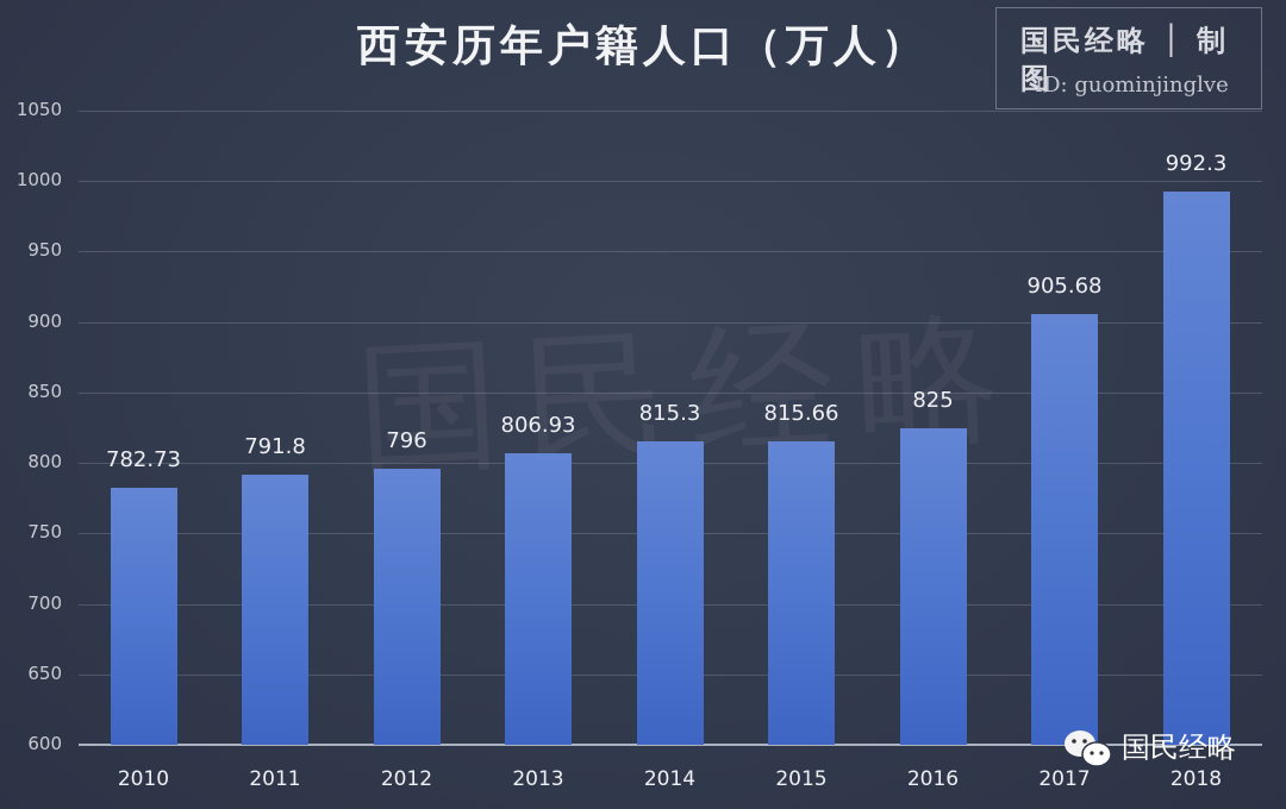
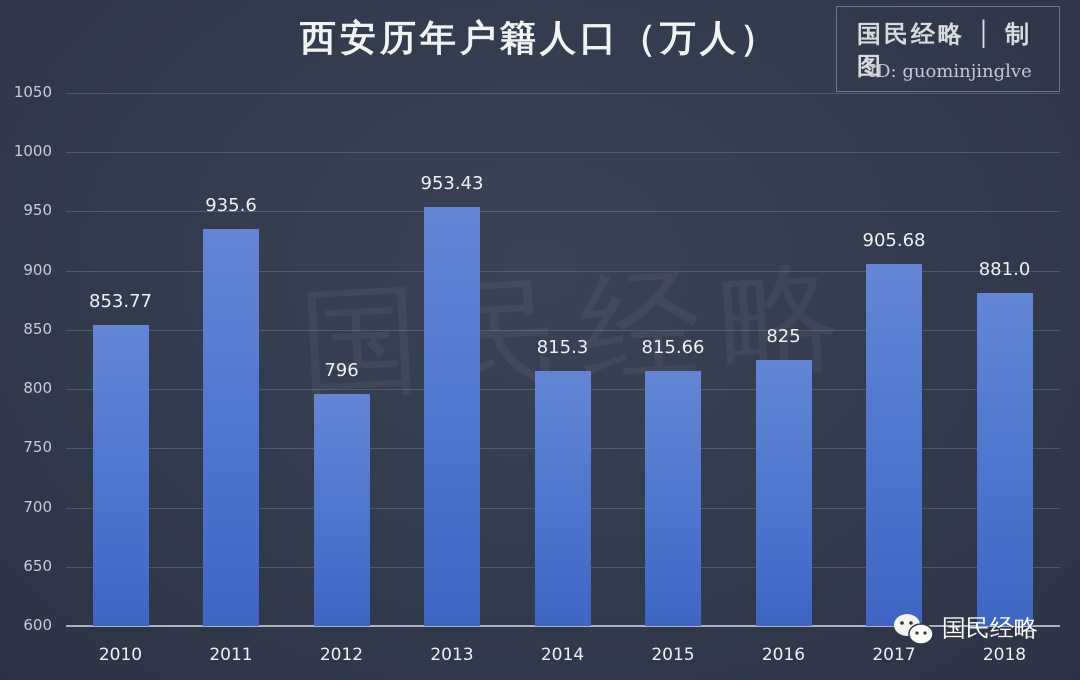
2010: 782.73 -> 853.77
2011: 791.8 -> 935.6
2013: 806.93 -> 953.43
2018: 992.3 -> 881.0
